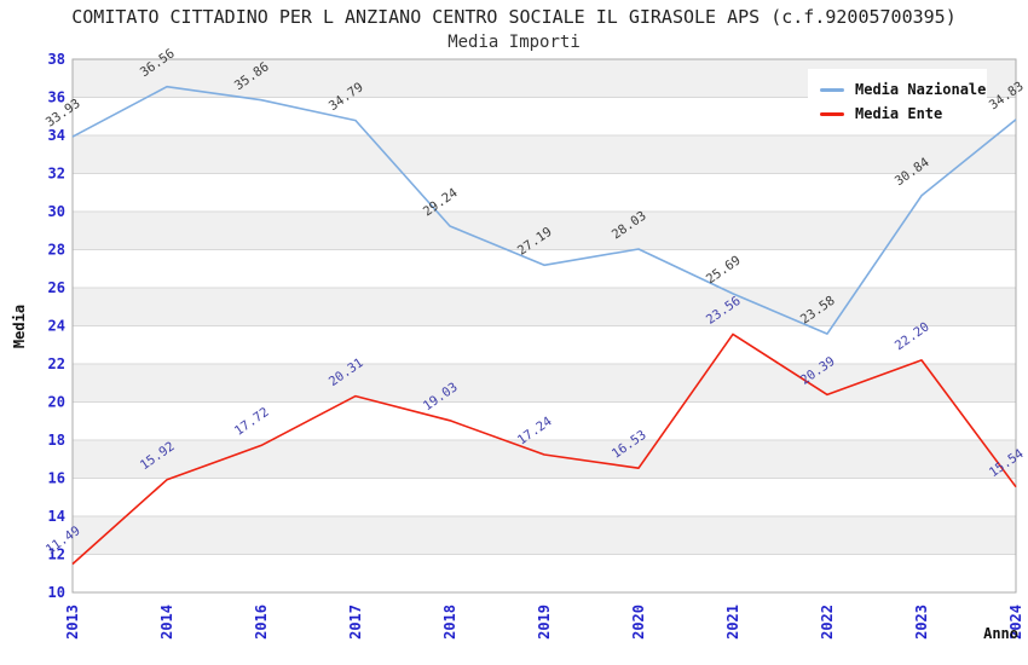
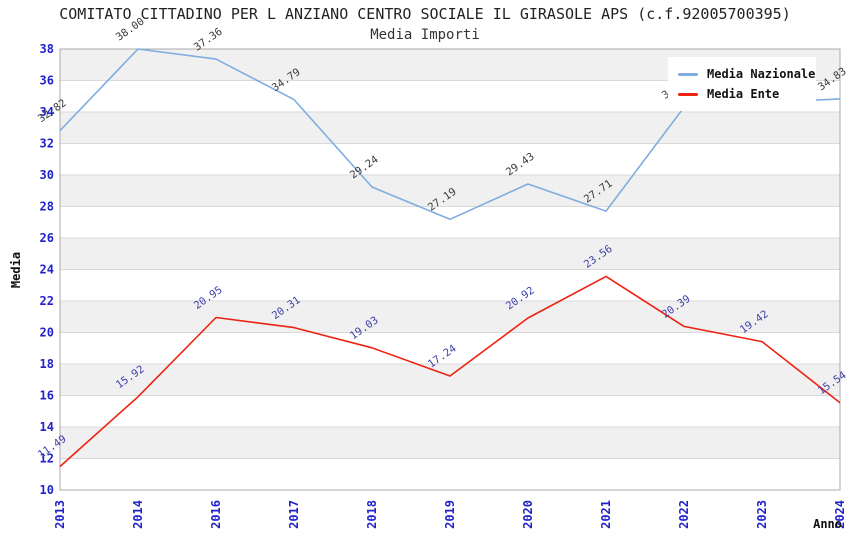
Media Nazionale/2013: 33.93 -> 32.82
Media Nazionale/2014: 36.56 -> 38.00
Media Nazionale/2016: 35.86 -> 37.36
Media Ente/2016: 17.72 -> 20.95
Media Nazionale/2020: 28.03 -> 29.43
Media Ente/2020: 16.53 -> 20.92
Media Nazionale/2021: 25.69 -> 27.71
Media Nazionale/2022: 23.58 -> 34.30
Media Nazionale/2023: 30.84 -> 34.60
Media Ente/2023: 22.20 -> 19.42
